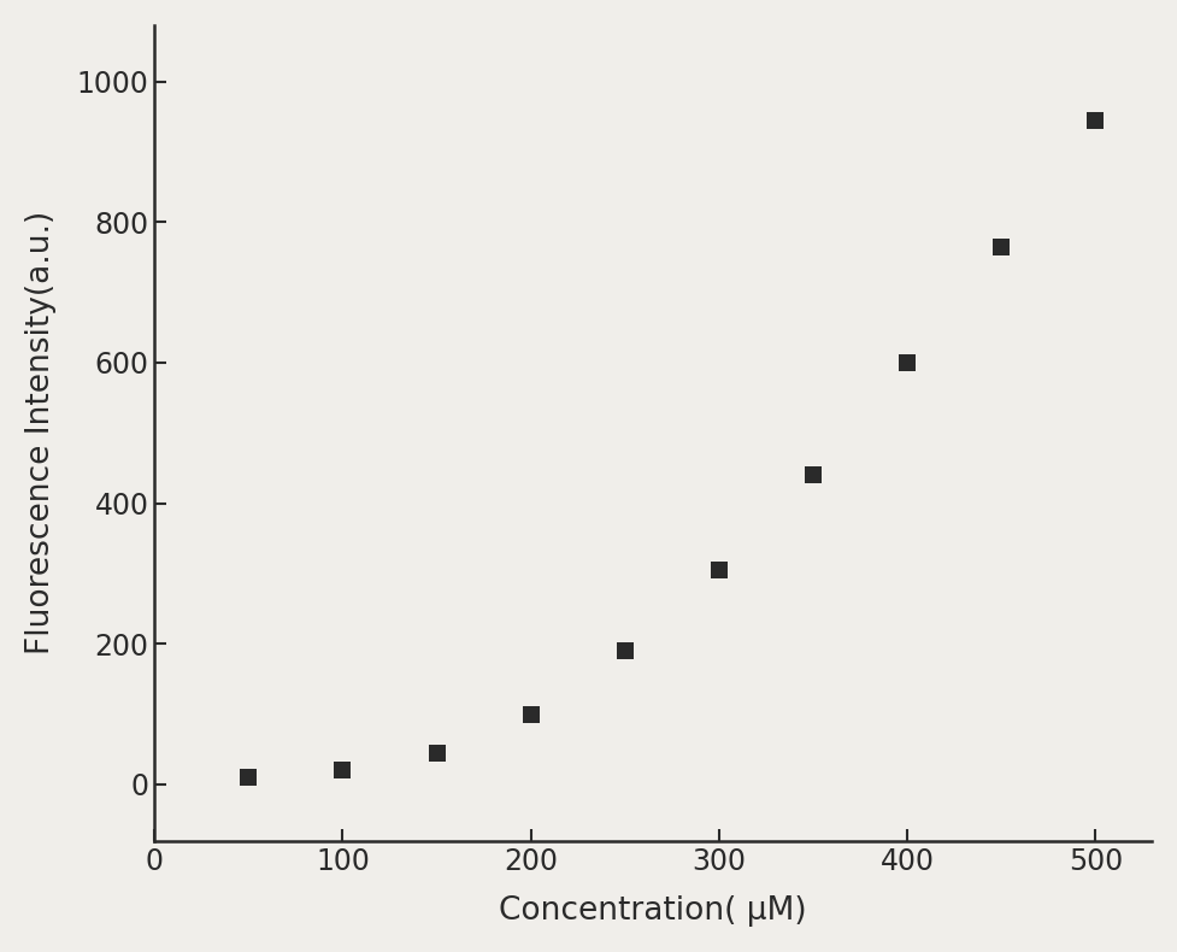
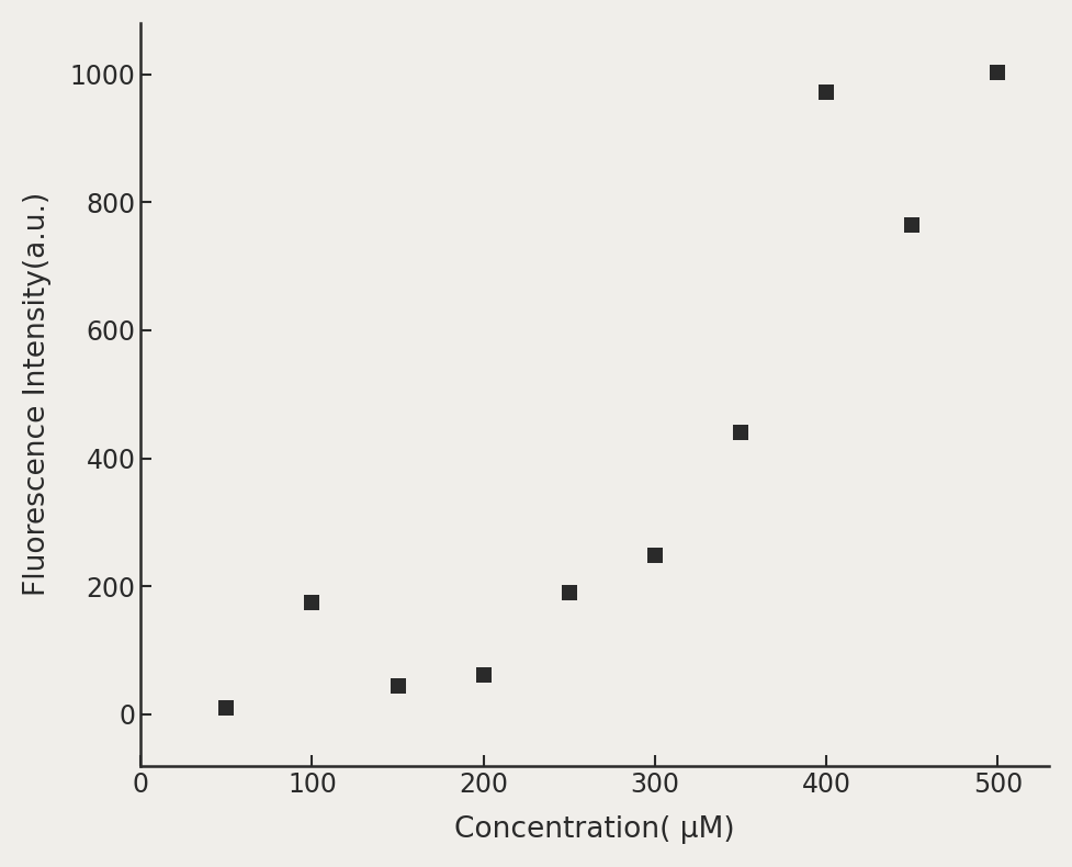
100: 20 -> 174
200: 100 -> 62
300: 305 -> 248
400: 600 -> 972
500: 945 -> 1002
